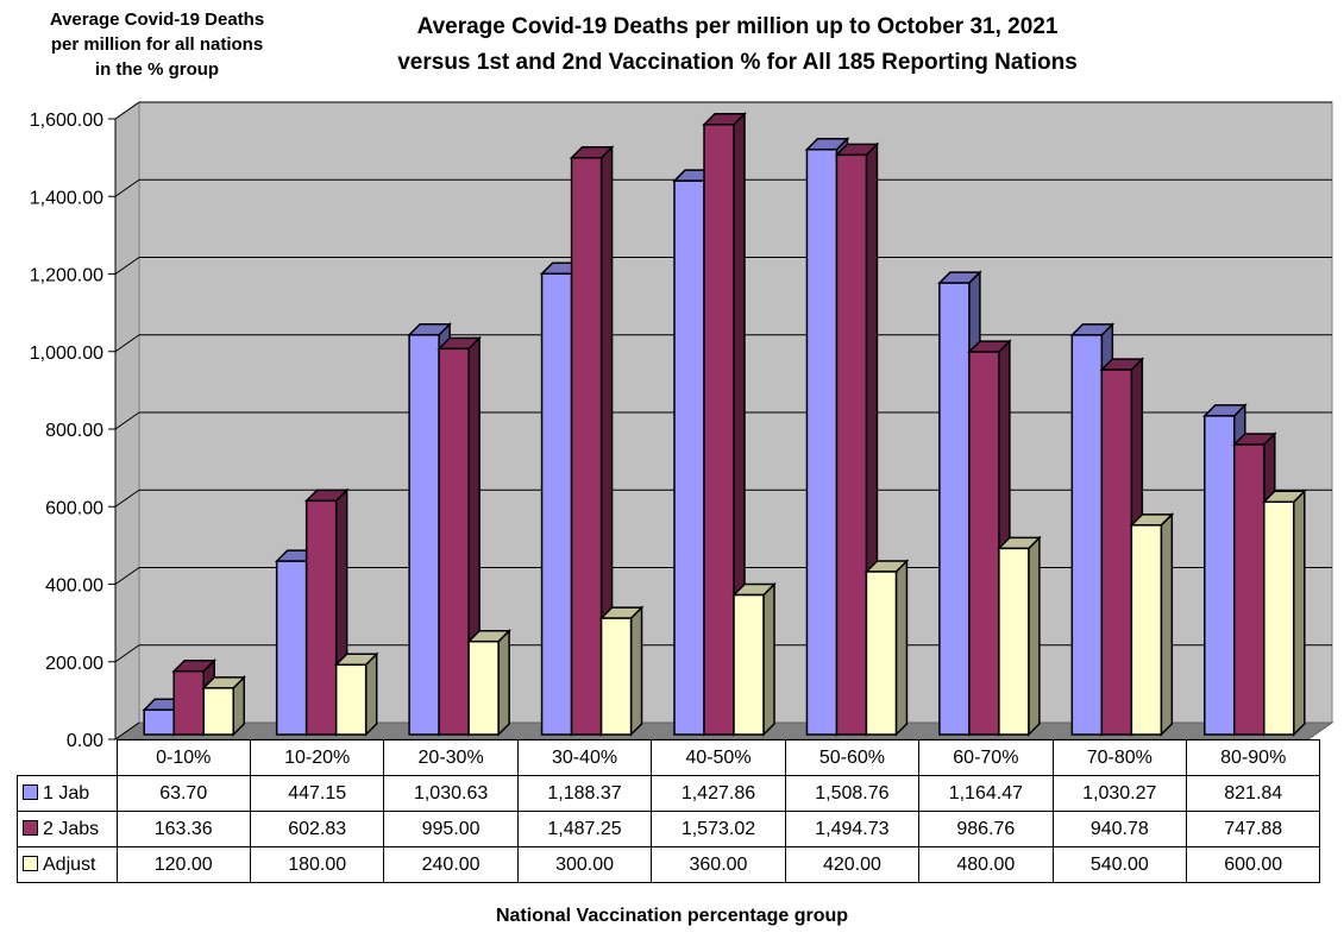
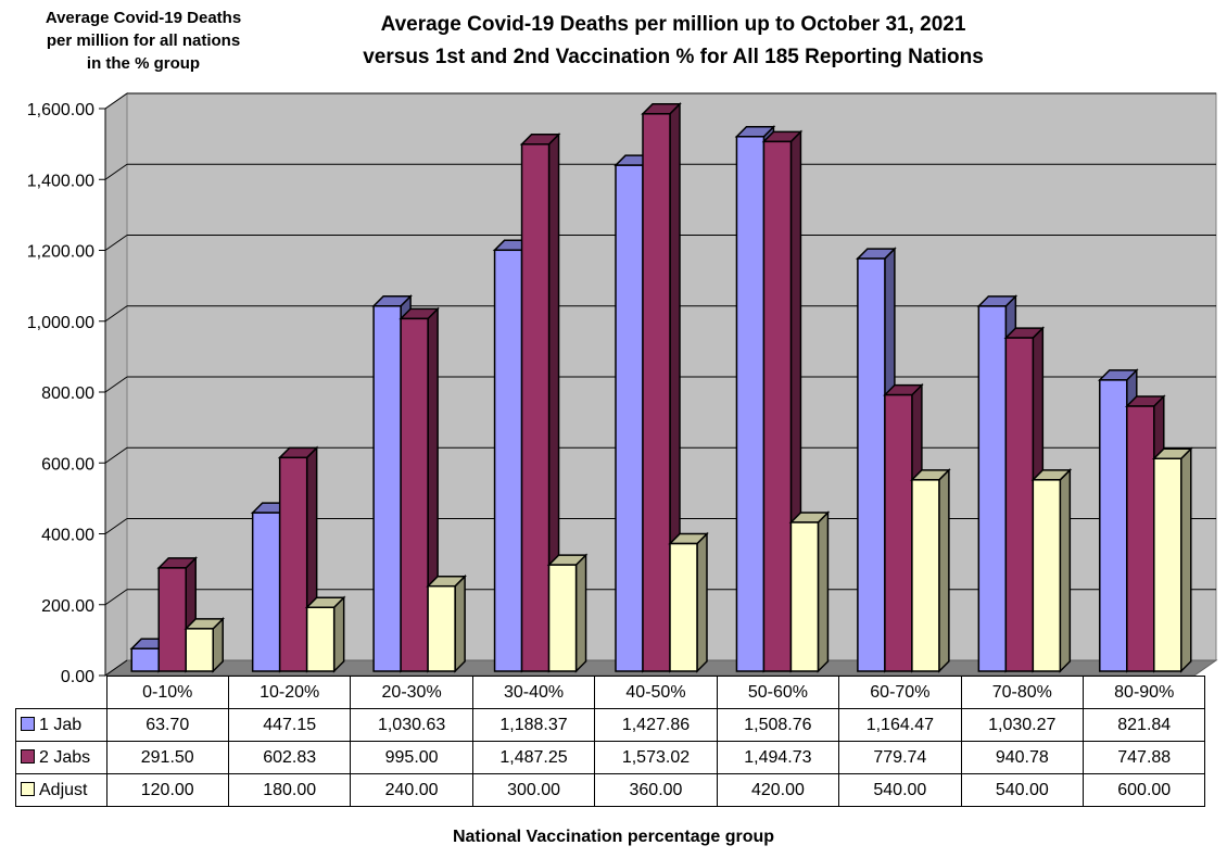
2 Jabs/0-10%: 163.36 -> 291.50
2 Jabs/60-70%: 986.76 -> 779.74
Adjust/60-70%: 480.00 -> 540.00
